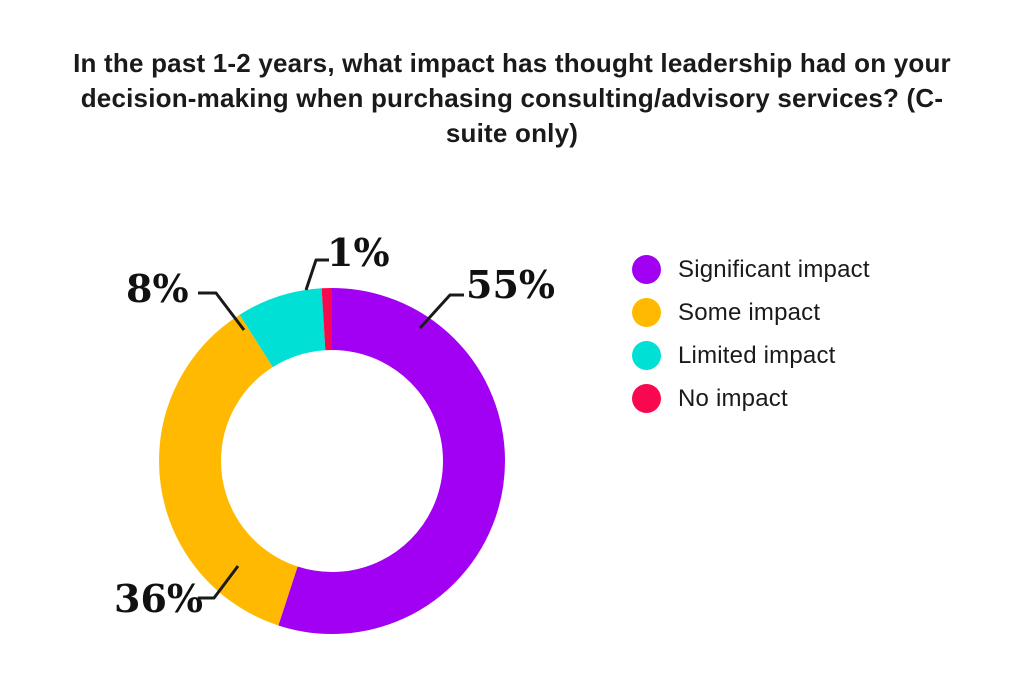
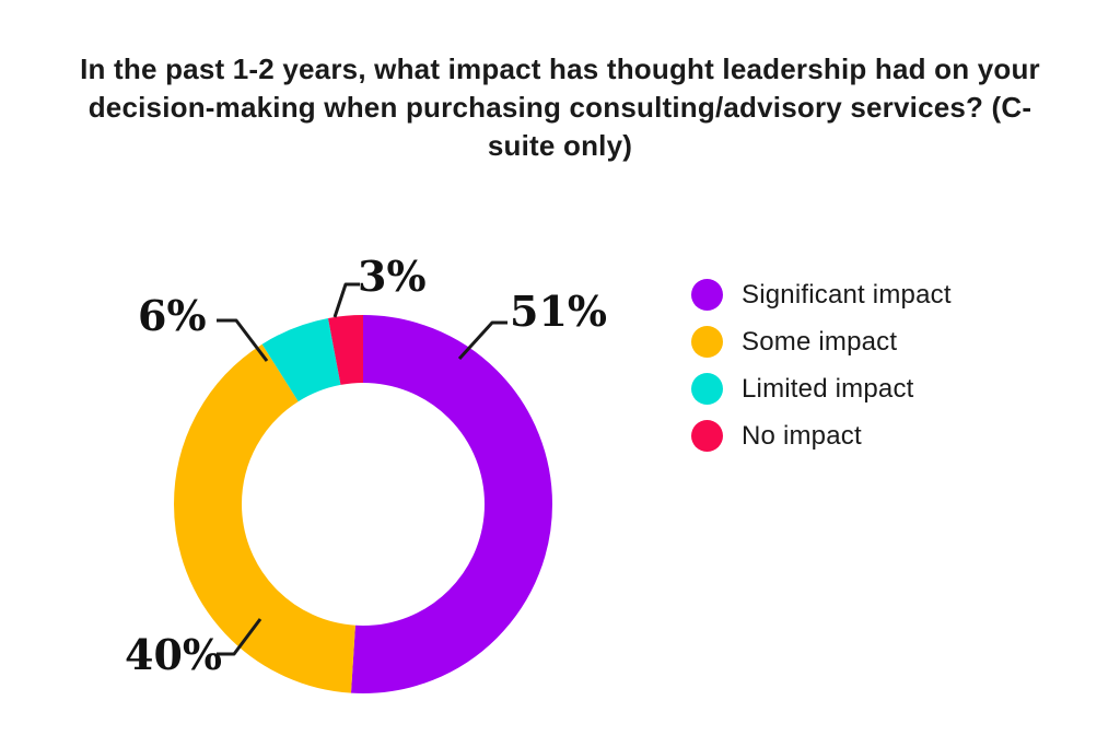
Significant impact: 55% -> 51%
Some impact: 36% -> 40%
Limited impact: 8% -> 6%
No impact: 1% -> 3%
